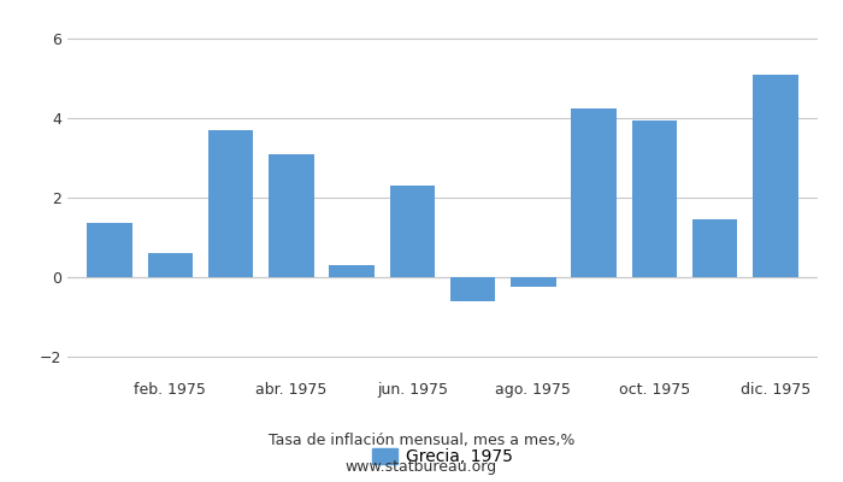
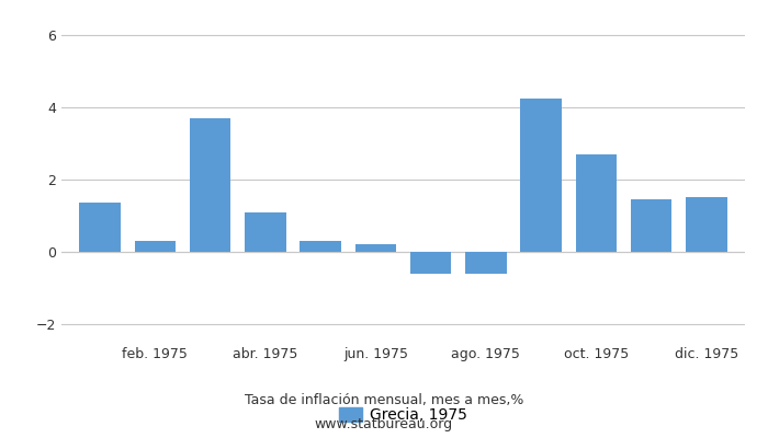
feb. 1975: 0.60 -> 0.30
abr. 1975: 3.10 -> 1.10
jun. 1975: 2.30 -> 0.20
ago. 1975: -0.25 -> -0.60
oct. 1975: 3.95 -> 2.70
dic. 1975: 5.10 -> 1.50
